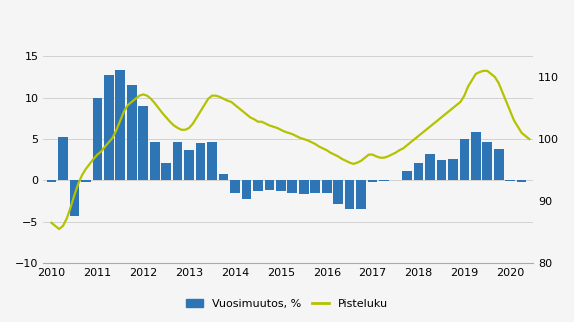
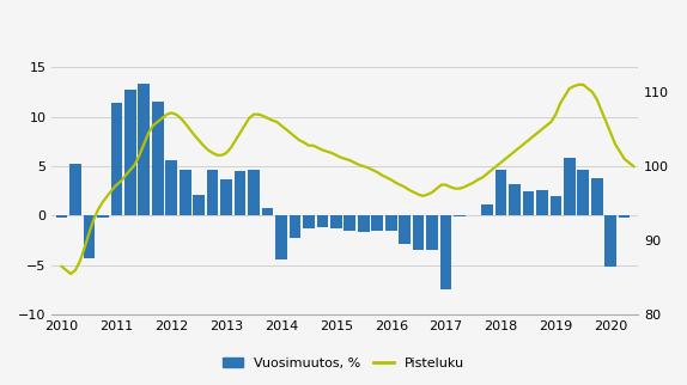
Vuosimuutos, %/2011: 10.0 -> 11.4
Vuosimuutos, %/2012: 9.0 -> 5.6
Vuosimuutos, %/2014: -1.5 -> -4.4
Vuosimuutos, %/2017: -0.2 -> -7.4
Vuosimuutos, %/2018: 2.1 -> 4.6
Vuosimuutos, %/2019: 5.0 -> 2.0
Vuosimuutos, %/2020: -0.1 -> -5.2
